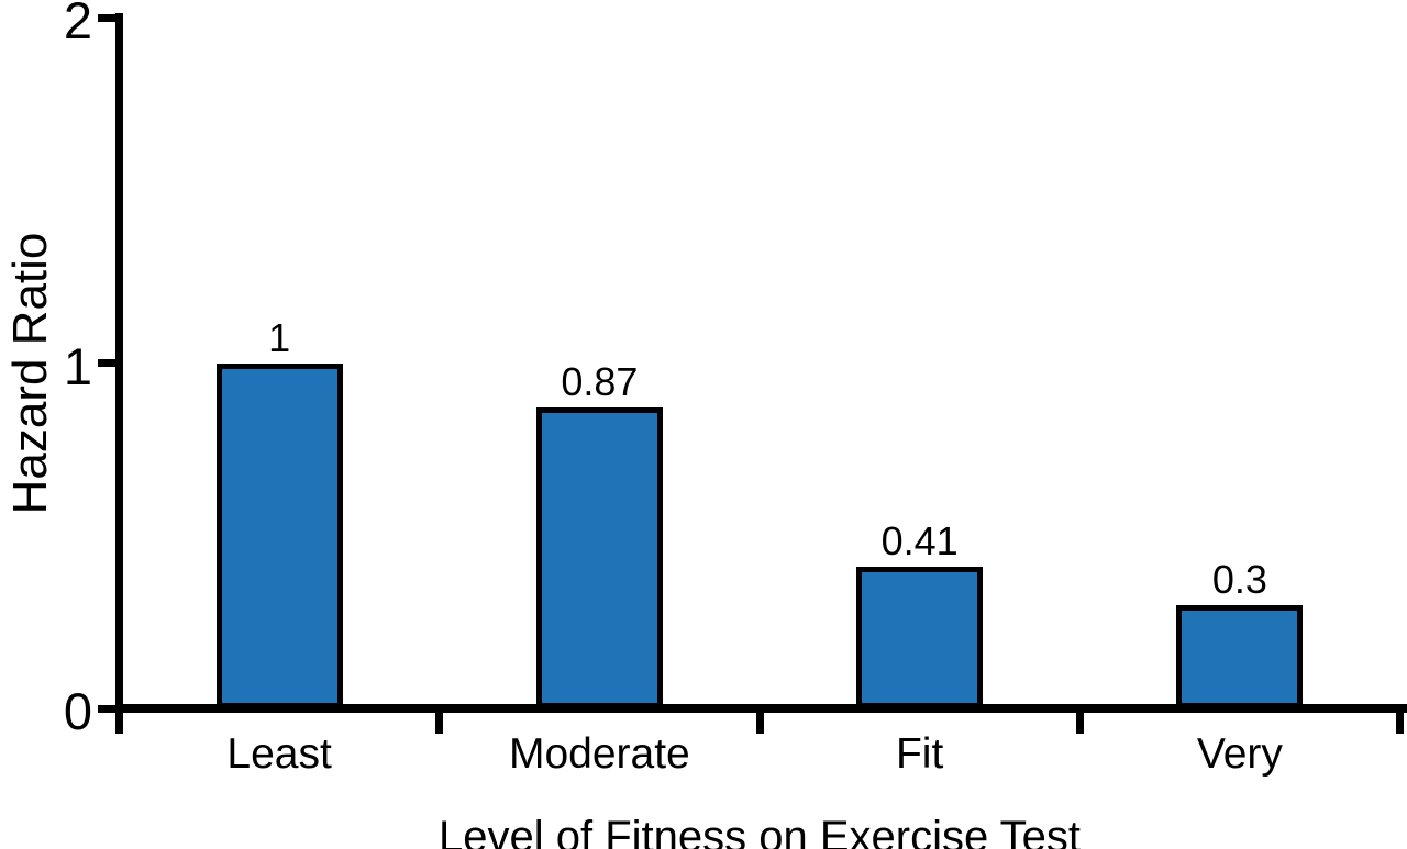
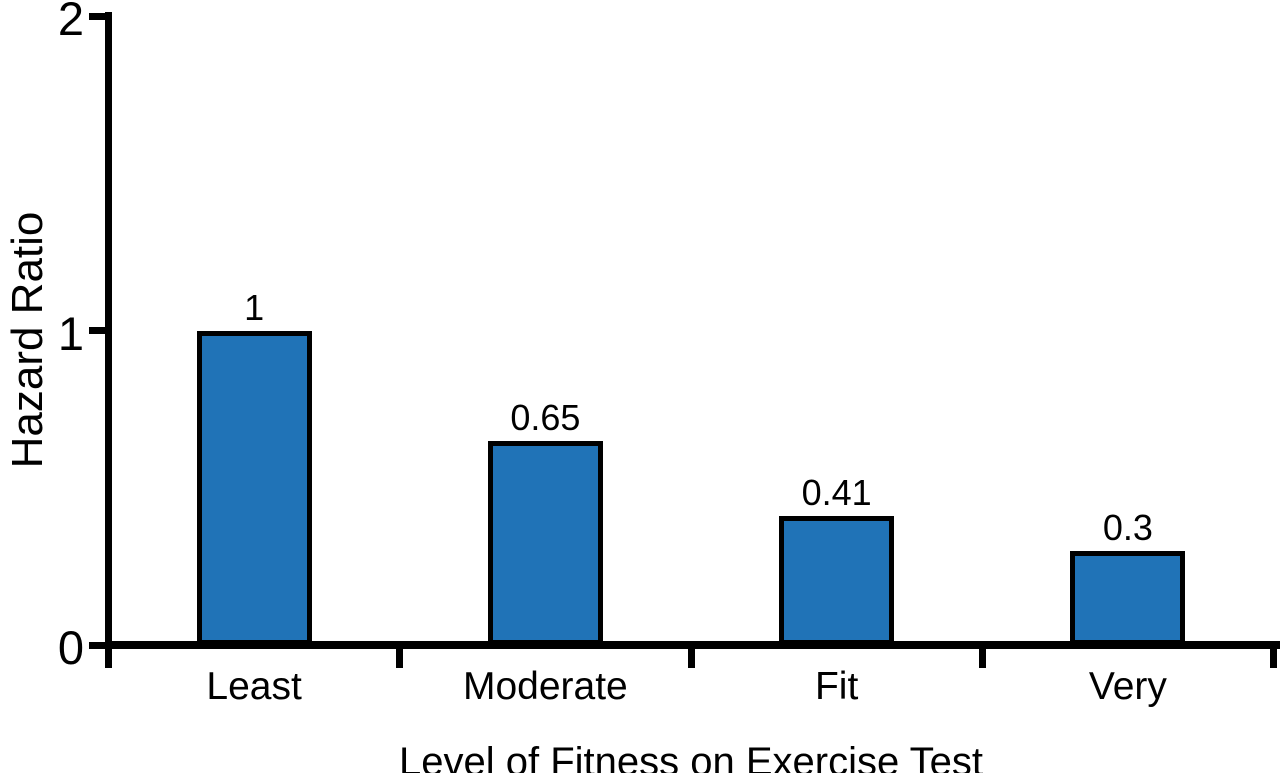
Moderate: 0.87 -> 0.65
